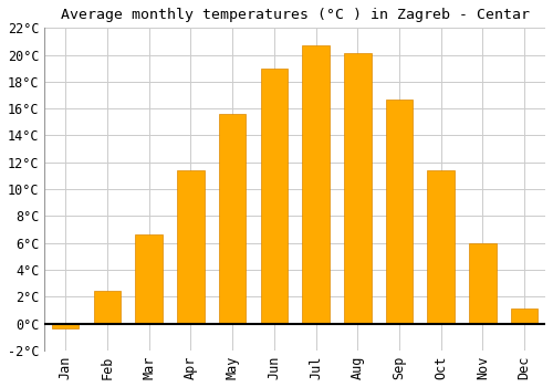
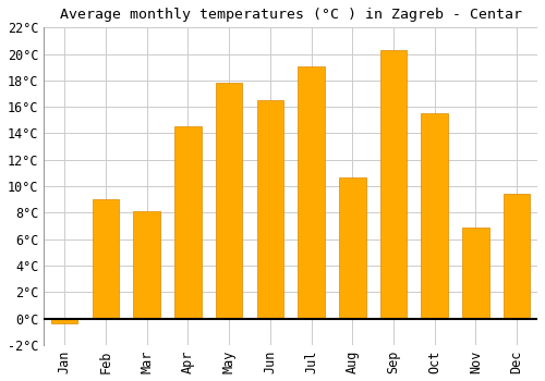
Feb: 2.4°C -> 9.0°C
Mar: 6.6°C -> 8.1°C
Apr: 11.4°C -> 14.5°C
May: 15.6°C -> 17.8°C
Jun: 19.0°C -> 16.5°C
Jul: 20.7°C -> 19.1°C
Aug: 20.1°C -> 10.7°C
Sep: 16.7°C -> 20.3°C
Oct: 11.4°C -> 15.5°C
Nov: 6.0°C -> 6.9°C
Dec: 1.1°C -> 9.4°C
